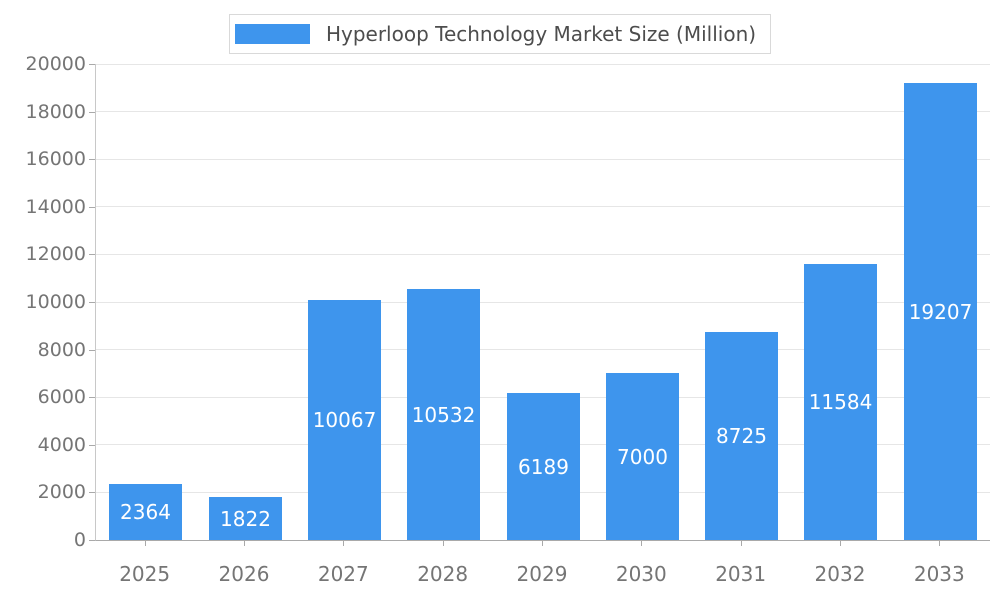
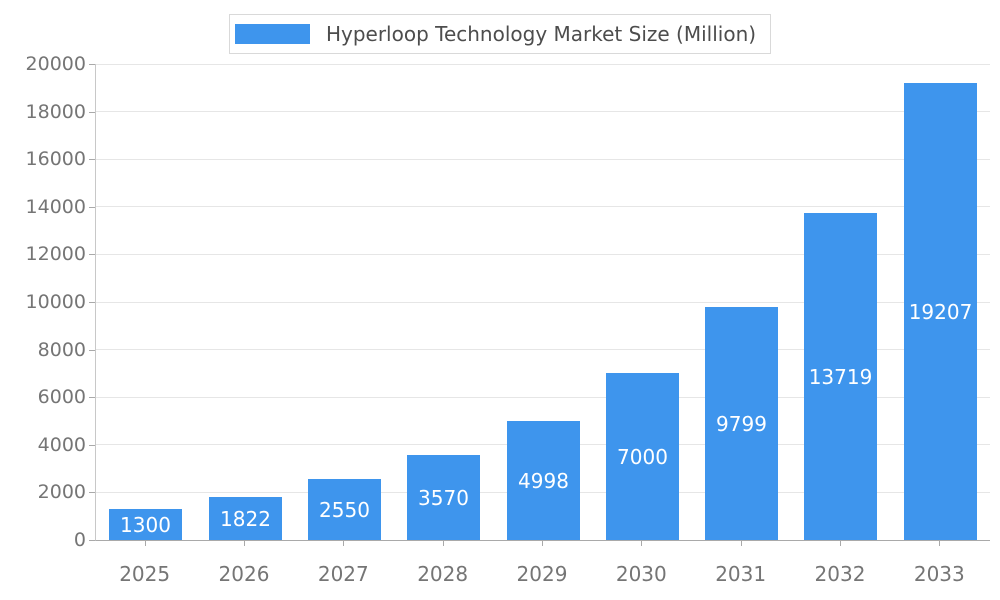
2025: 2364 -> 1300
2027: 10067 -> 2550
2028: 10532 -> 3570
2029: 6189 -> 4998
2031: 8725 -> 9799
2032: 11584 -> 13719
